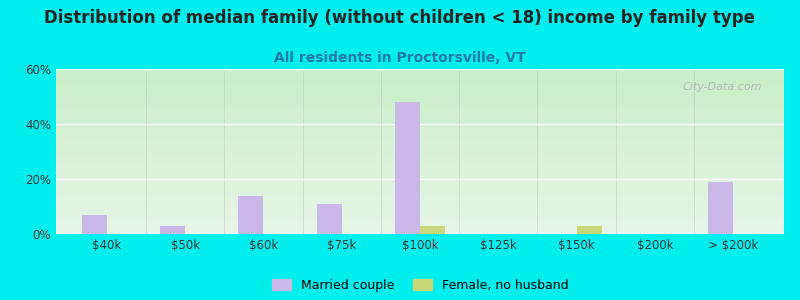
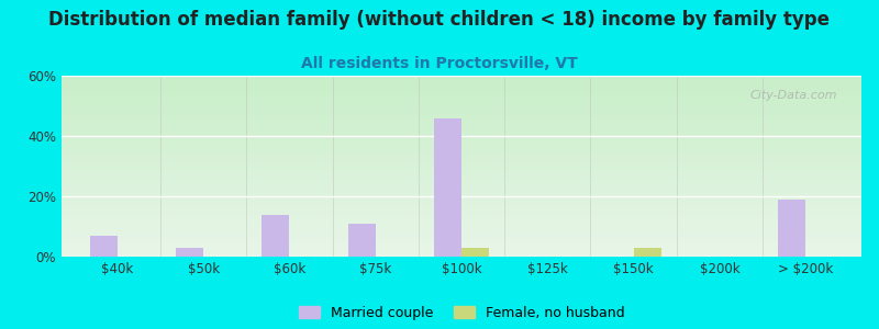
Married couple/$100k: 48% -> 46%
